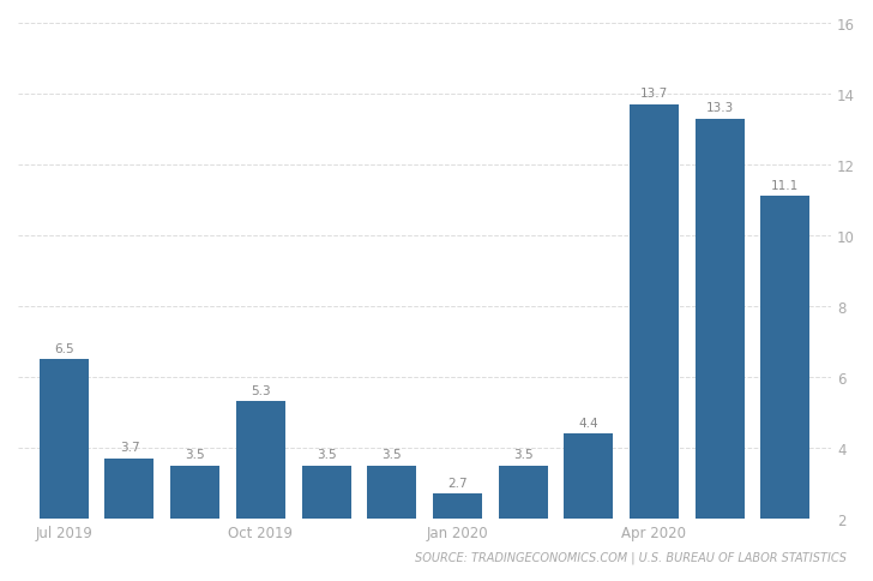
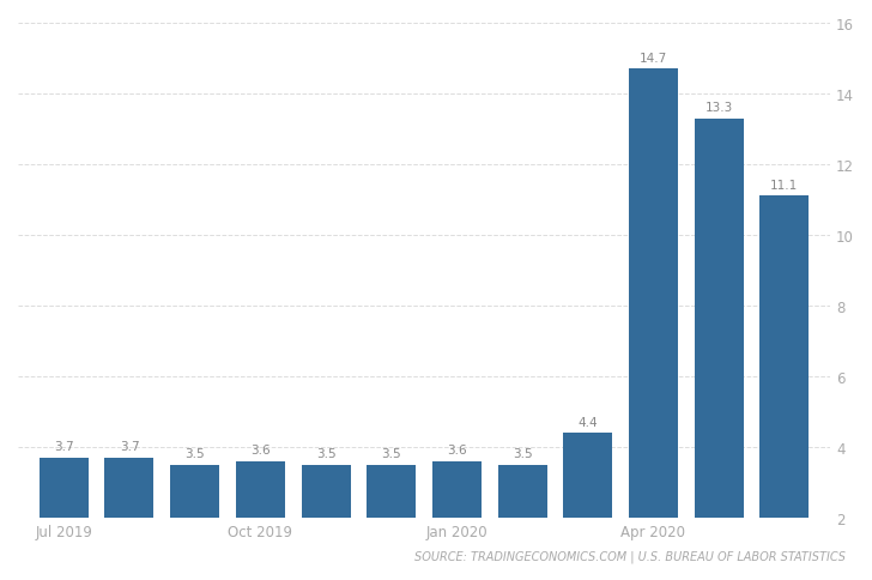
Jul 2019: 6.5 -> 3.7
Oct 2019: 5.3 -> 3.6
Jan 2020: 2.7 -> 3.6
Apr 2020: 13.7 -> 14.7
